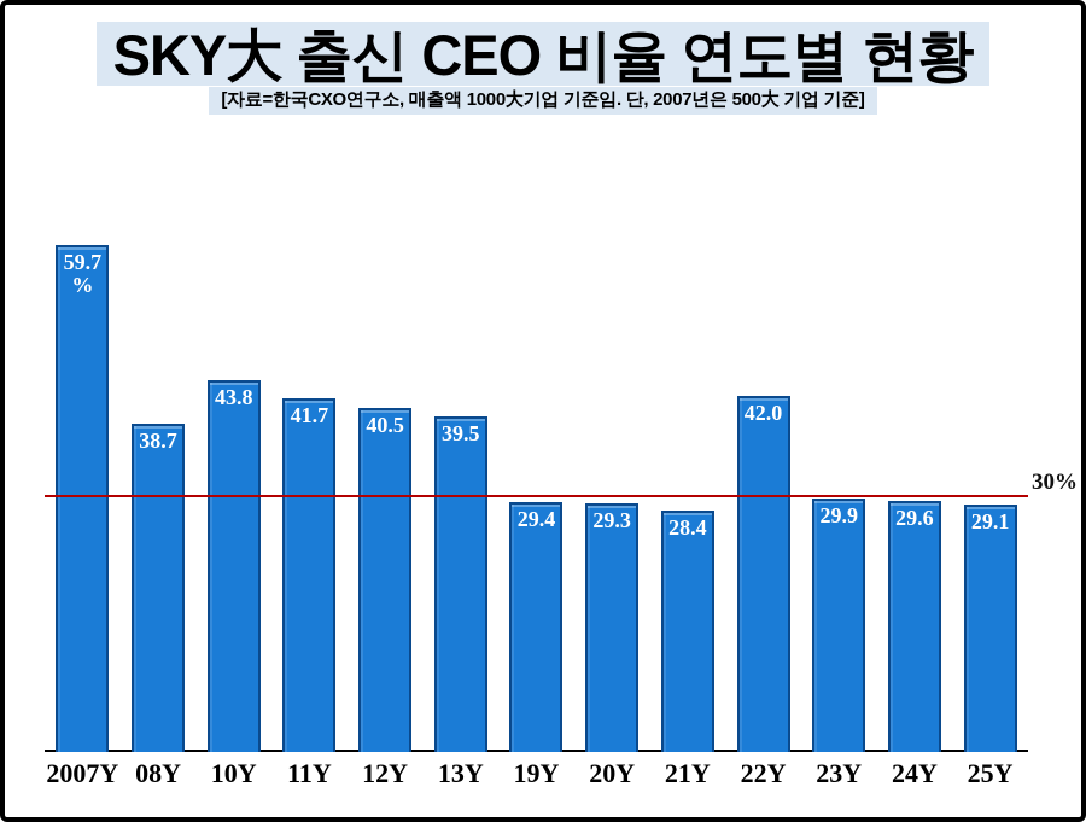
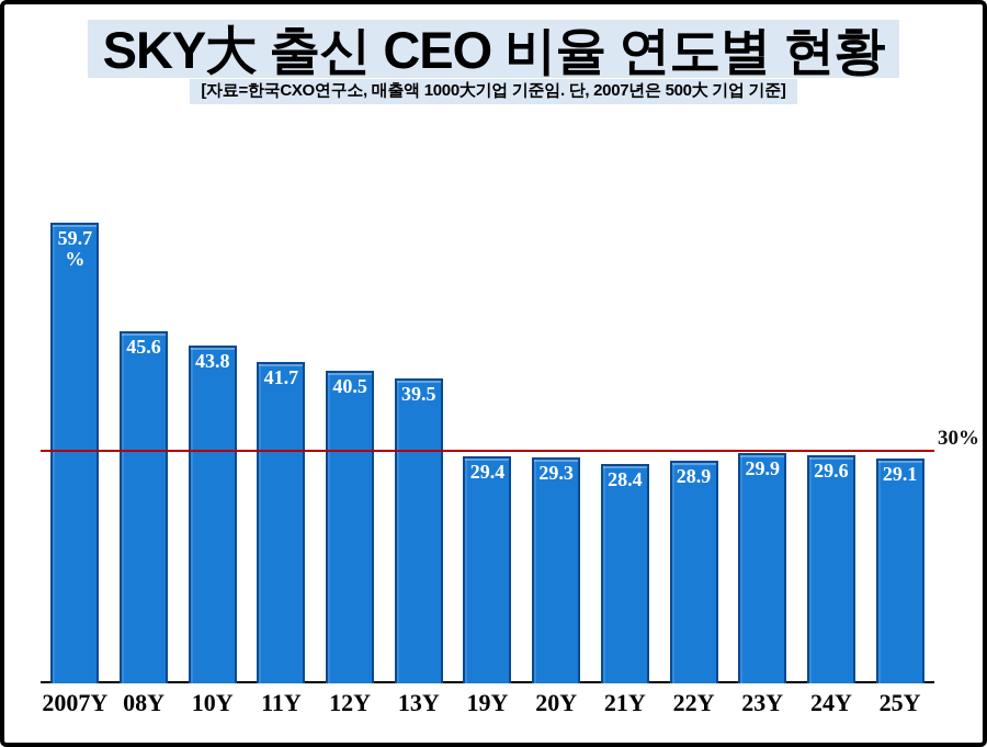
08Y: 38.7 -> 45.6
22Y: 42.0 -> 28.9
